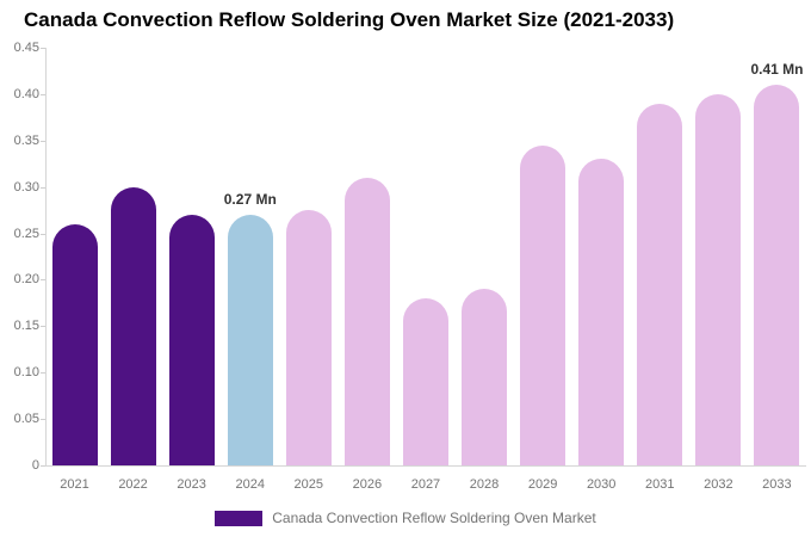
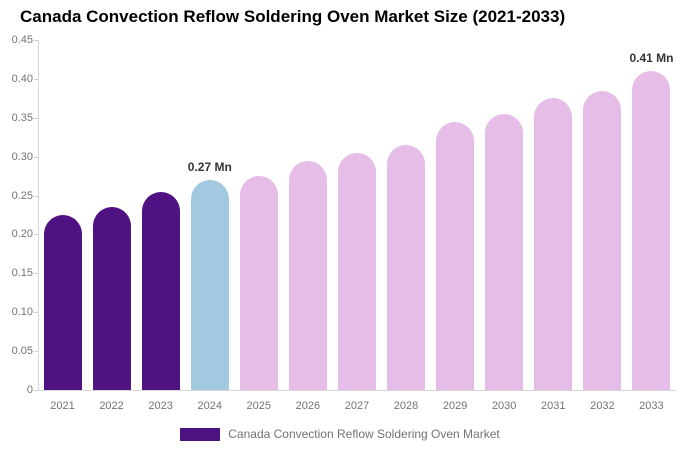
2021: 0.26 -> 0.23
2022: 0.30 -> 0.23
2023: 0.27 -> 0.26
2026: 0.31 -> 0.29
2027: 0.18 -> 0.30
2028: 0.19 -> 0.32
2030: 0.33 -> 0.35
2031: 0.39 -> 0.38
2032: 0.40 -> 0.39
